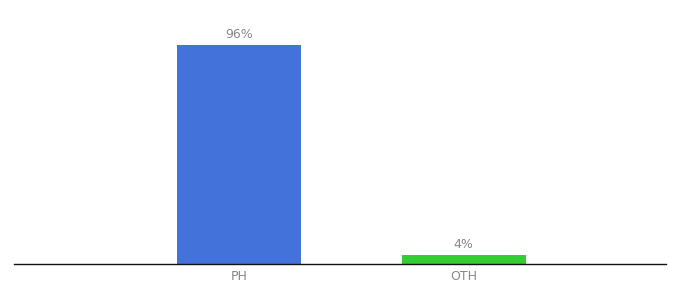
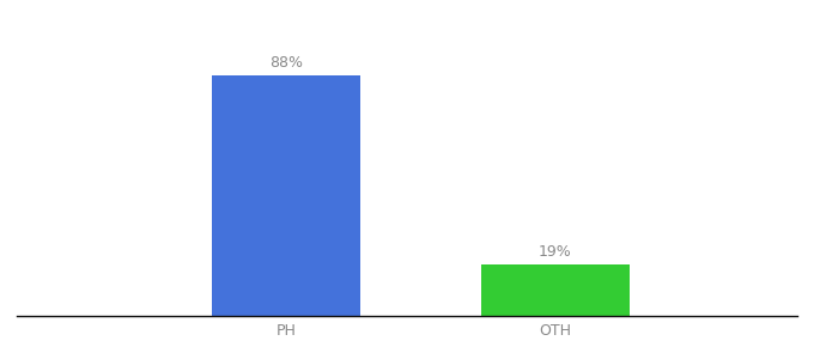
PH: 96% -> 88%
OTH: 4% -> 19%
